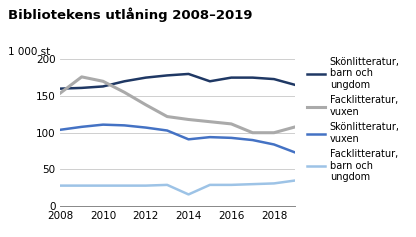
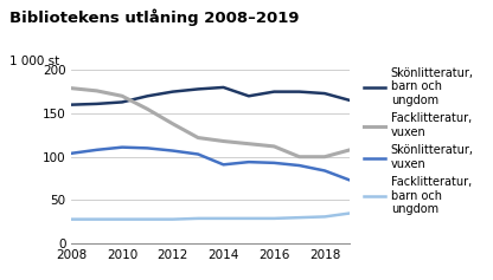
Facklitteratur, vuxen/2008: 154 -> 179
Facklitteratur, barn och ungdom/2014: 16 -> 29
